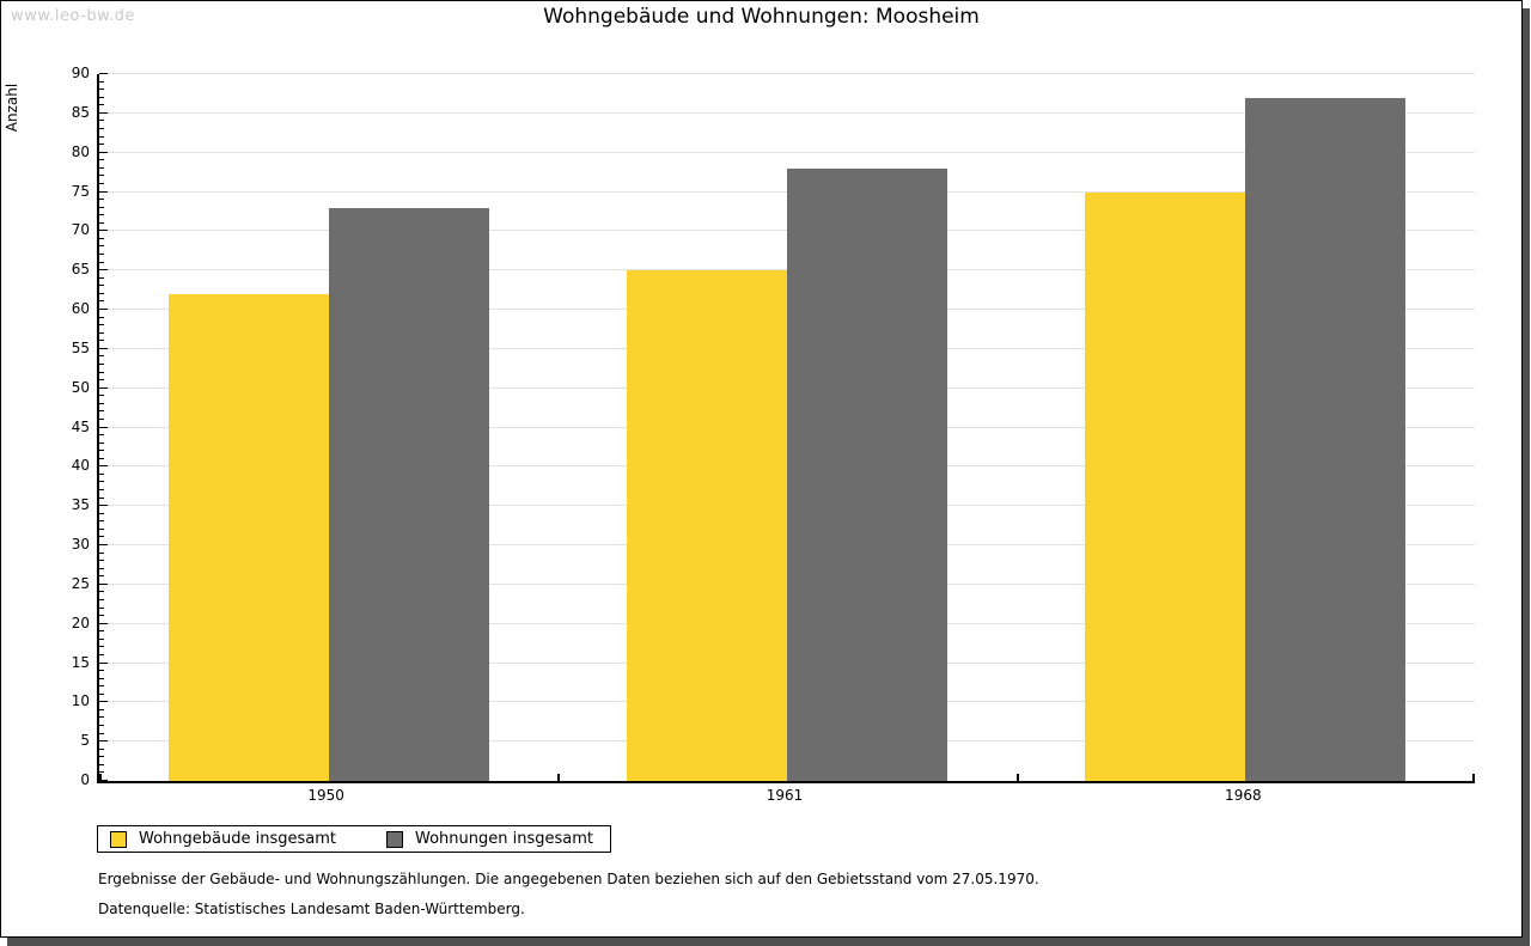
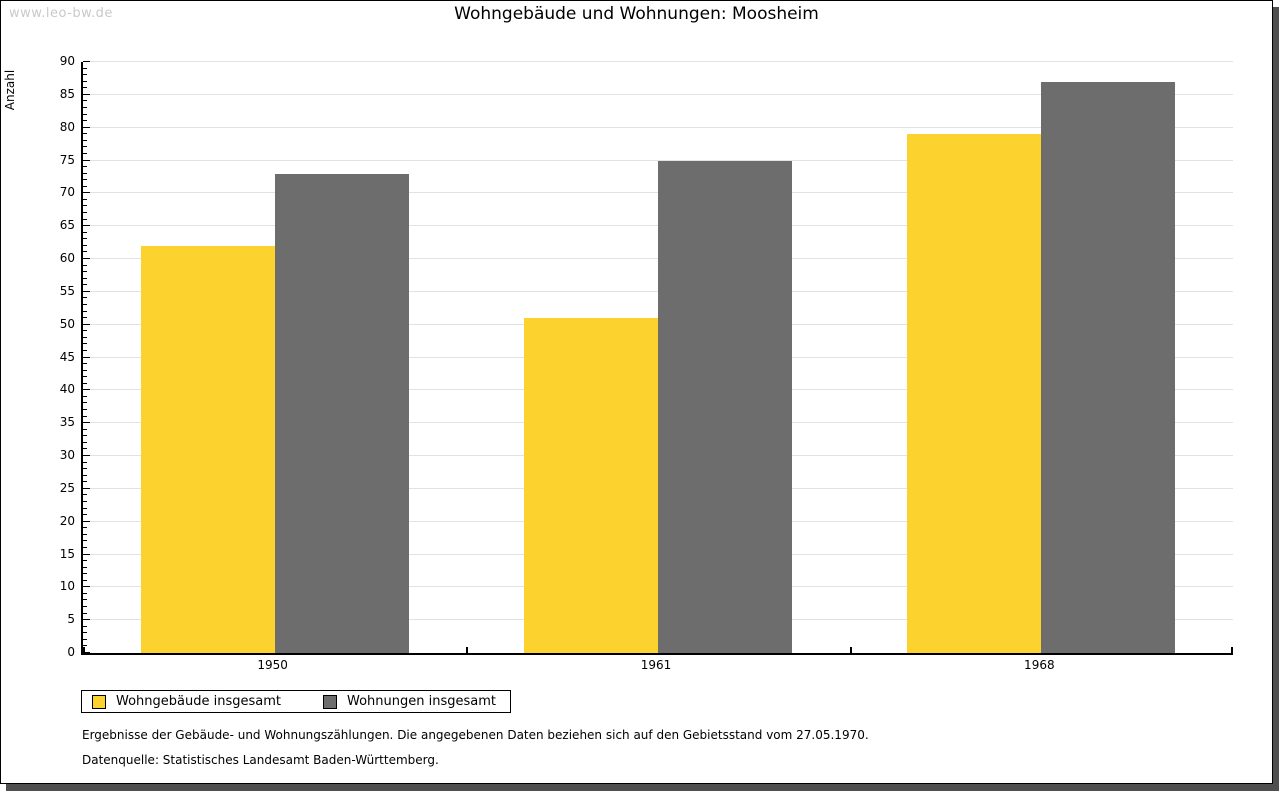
Wohngebäude insgesamt/1961: 65 -> 51
Wohnungen insgesamt/1961: 78 -> 75
Wohngebäude insgesamt/1968: 75 -> 79
